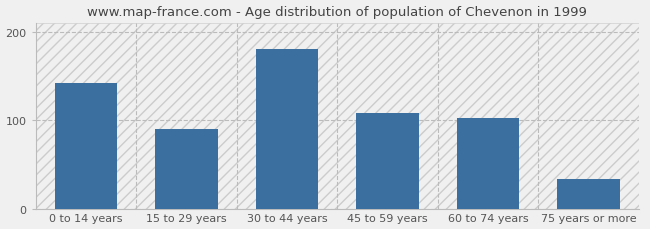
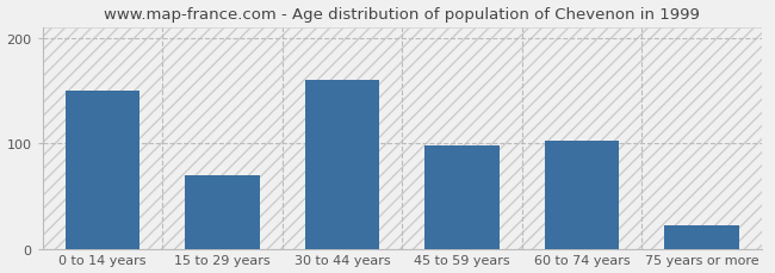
0 to 14 years: 142 -> 150
15 to 29 years: 90 -> 70
30 to 44 years: 180 -> 160
45 to 59 years: 108 -> 98
75 years or more: 33 -> 22
